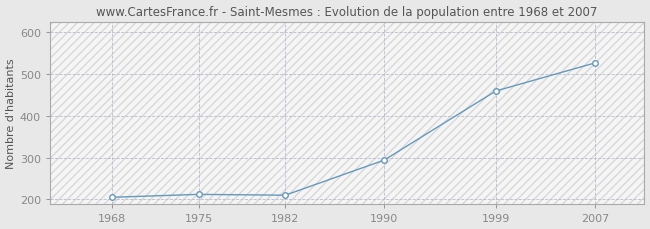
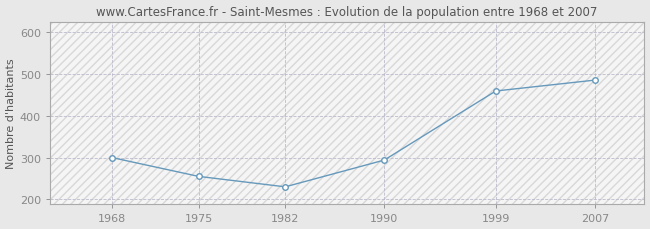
1968: 205 -> 300
1975: 212 -> 255
1982: 210 -> 230
2007: 526 -> 485
